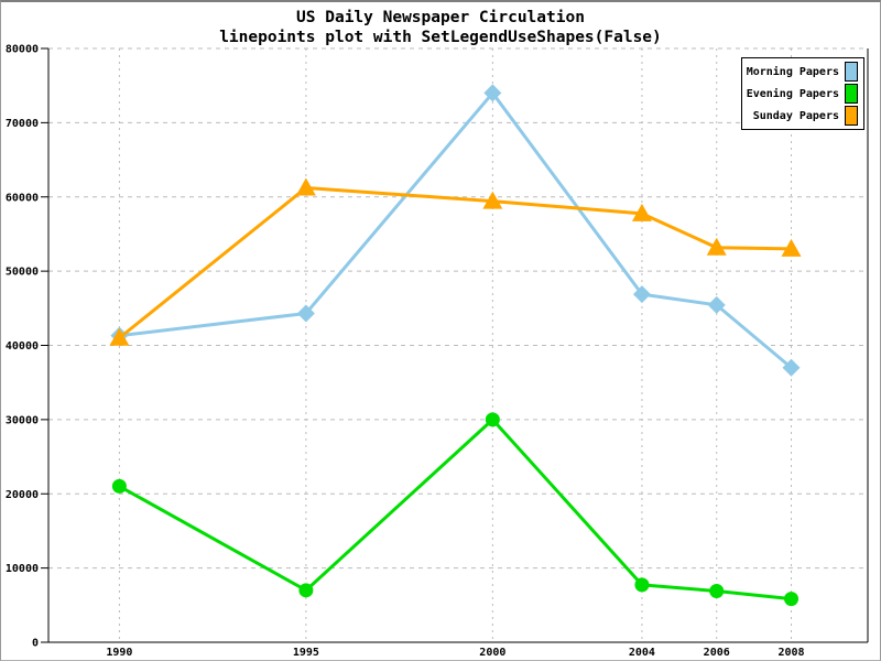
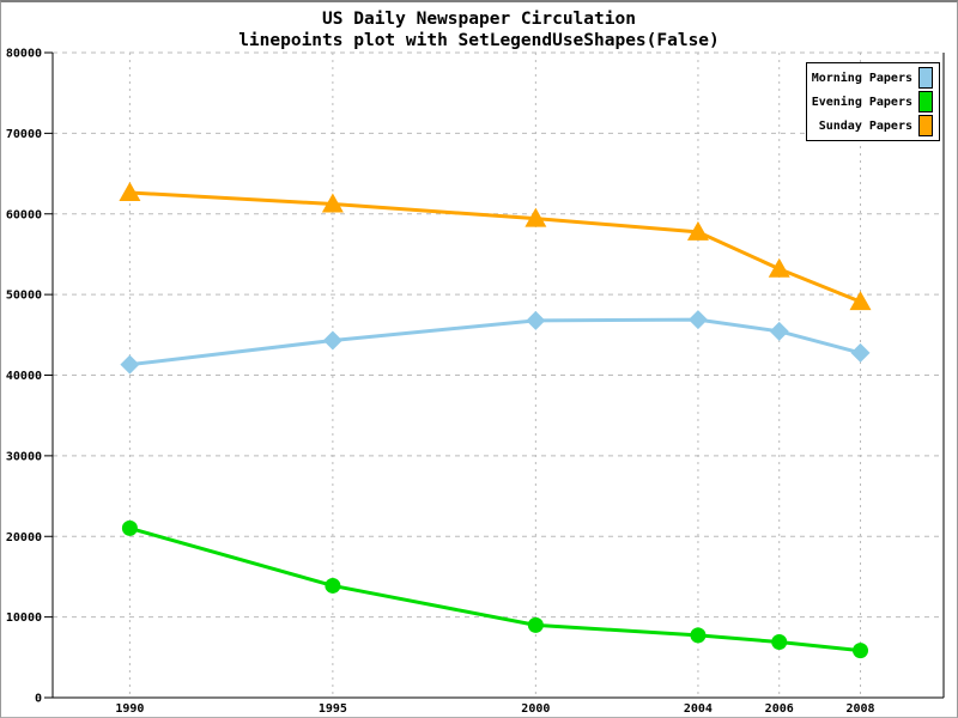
Sunday Papers/1990: 41000 -> 63000
Evening Papers/1995: 7000 -> 14000
Morning Papers/2000: 74000 -> 47000
Evening Papers/2000: 30000 -> 9000
Morning Papers/2008: 37000 -> 43000
Sunday Papers/2008: 53000 -> 49000
